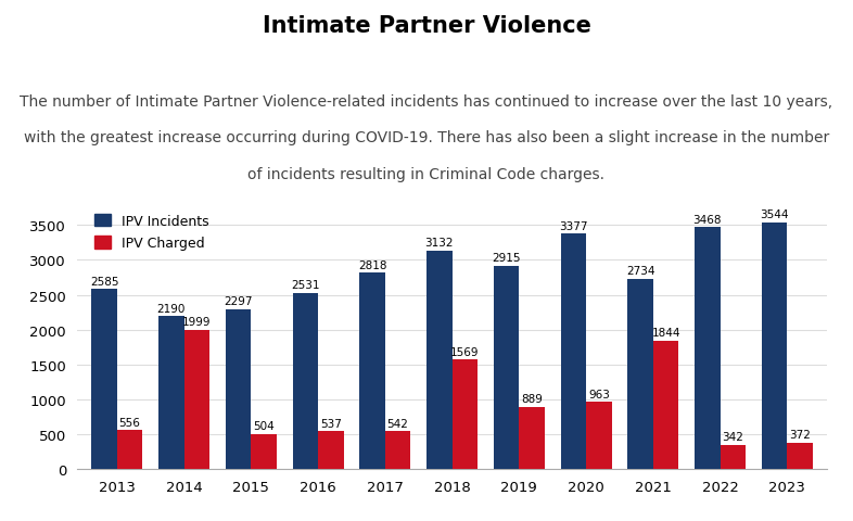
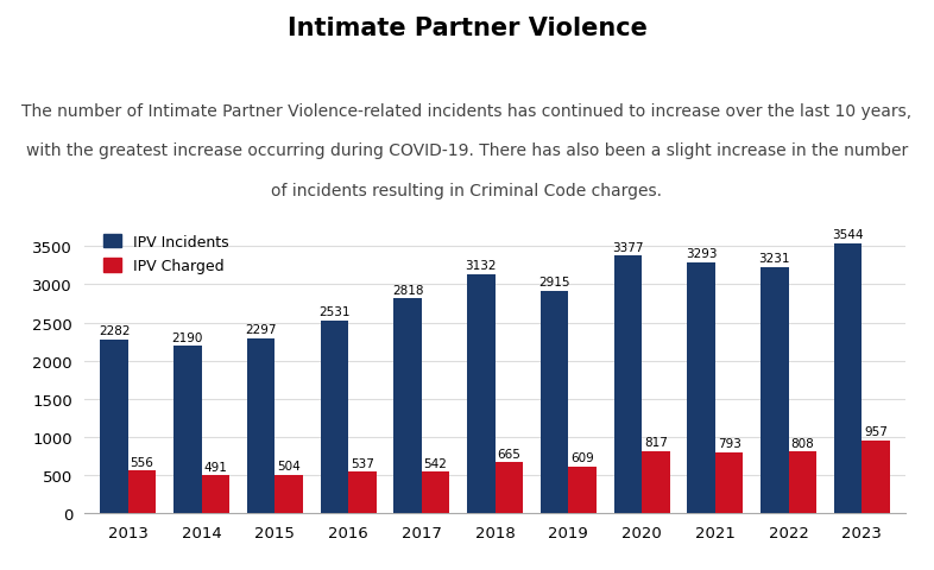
IPV Incidents/2013: 2585 -> 2282
IPV Charged/2014: 1999 -> 491
IPV Charged/2018: 1569 -> 665
IPV Charged/2019: 889 -> 609
IPV Charged/2020: 963 -> 817
IPV Incidents/2021: 2734 -> 3293
IPV Charged/2021: 1844 -> 793
IPV Incidents/2022: 3468 -> 3231
IPV Charged/2022: 342 -> 808
IPV Charged/2023: 372 -> 957
